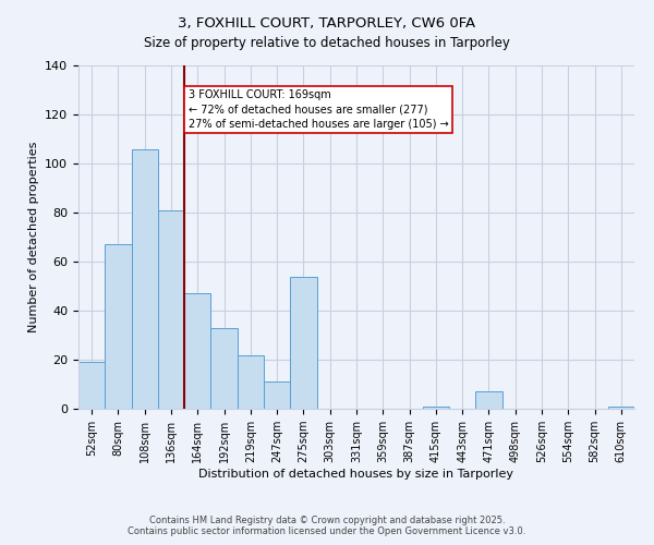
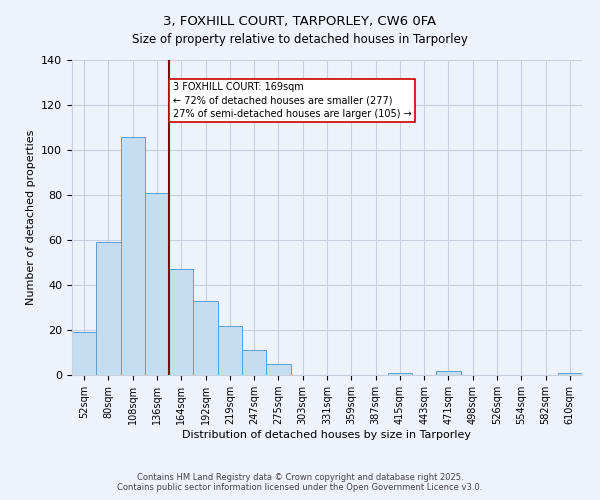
80sqm: 67 -> 59
275sqm: 54 -> 5
471sqm: 7 -> 2
